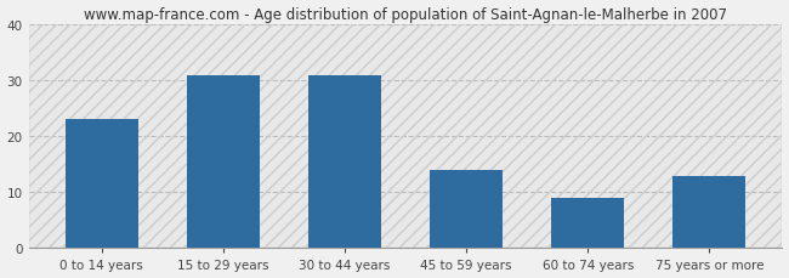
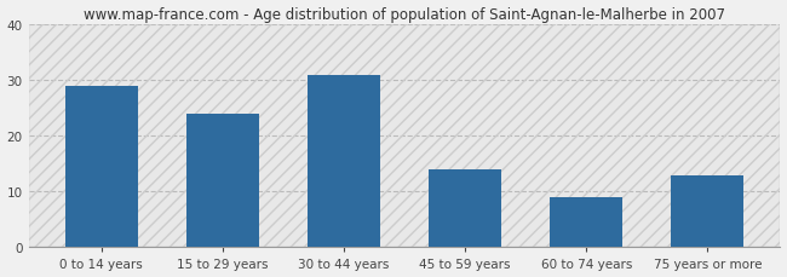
0 to 14 years: 23 -> 29
15 to 29 years: 31 -> 24
